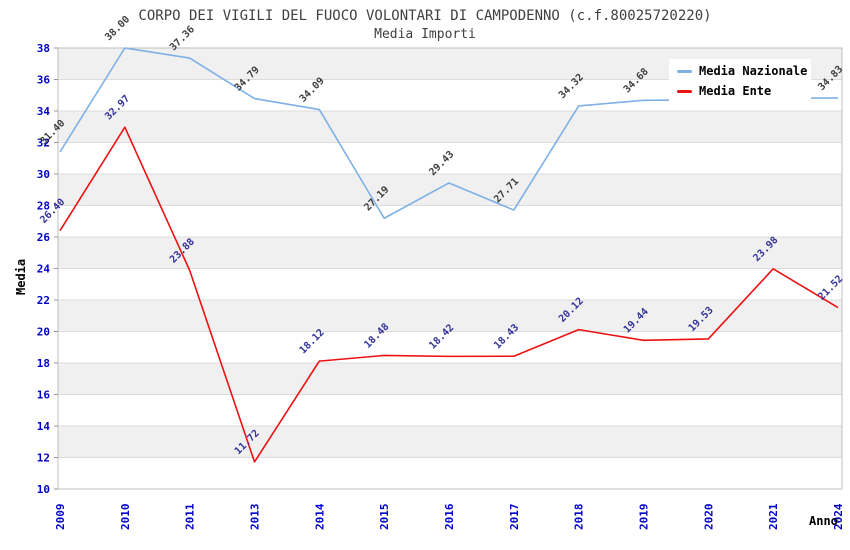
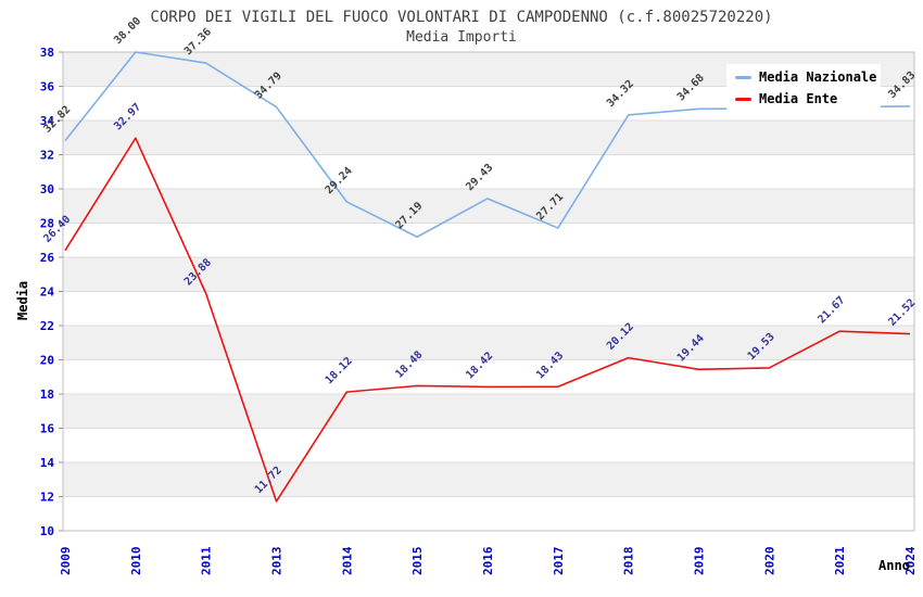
Media Nazionale/2009: 31.40 -> 32.82
Media Nazionale/2014: 34.09 -> 29.24
Media Ente/2021: 23.98 -> 21.67
